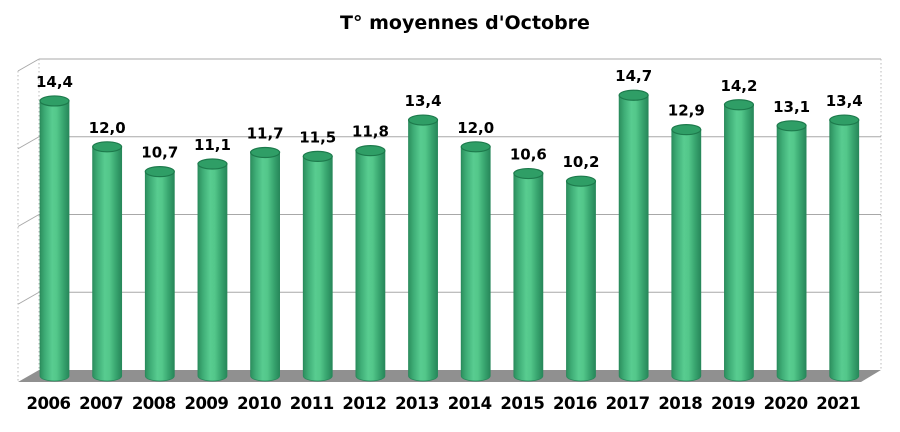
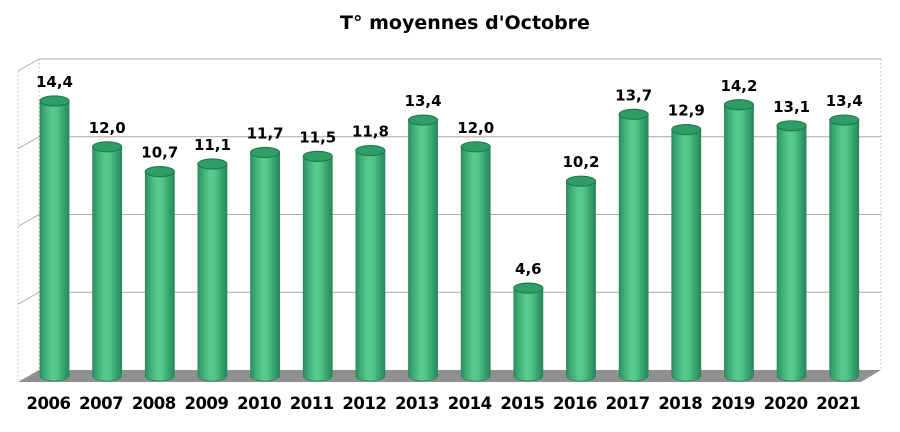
2015: 10,6 -> 4,6
2017: 14,7 -> 13,7
